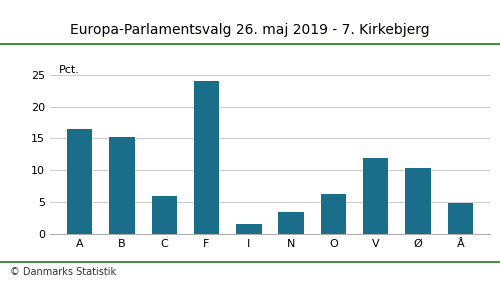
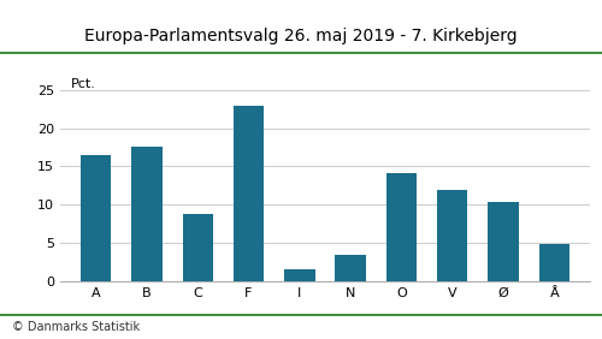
B: 15.3 -> 17.6
C: 5.9 -> 8.8
F: 24.0 -> 23.0
O: 6.3 -> 14.2
